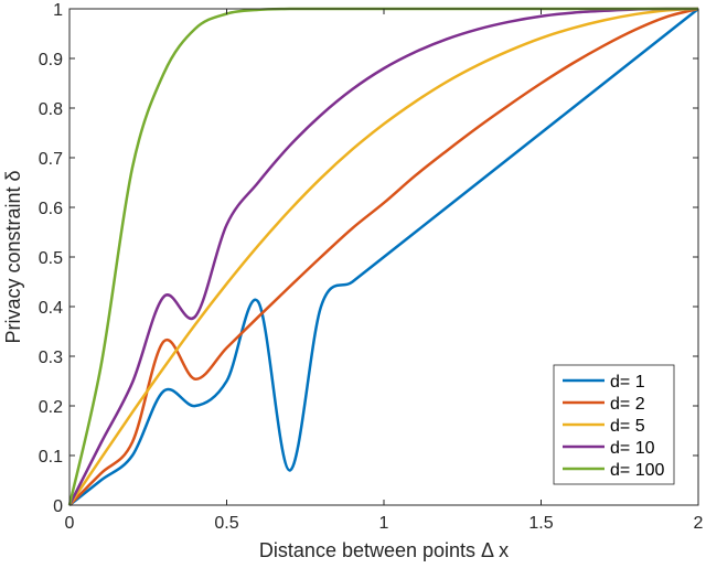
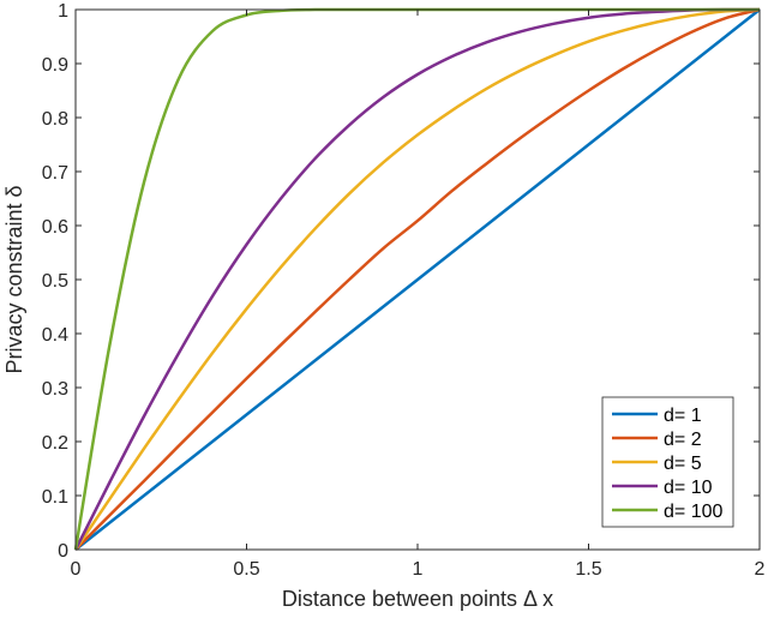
d= 100/0.1: 0,28 -> 0,38
d= 1/0.3: 0,23 -> 0,15
d= 2/0.3: 0,33 -> 0,19
d= 10/0.3: 0,42 -> 0,36
d= 10/0.4: 0,38 -> 0,47
d= 1/0.6: 0,41 -> 0,30
d= 1/0.7: 0,07 -> 0,35
